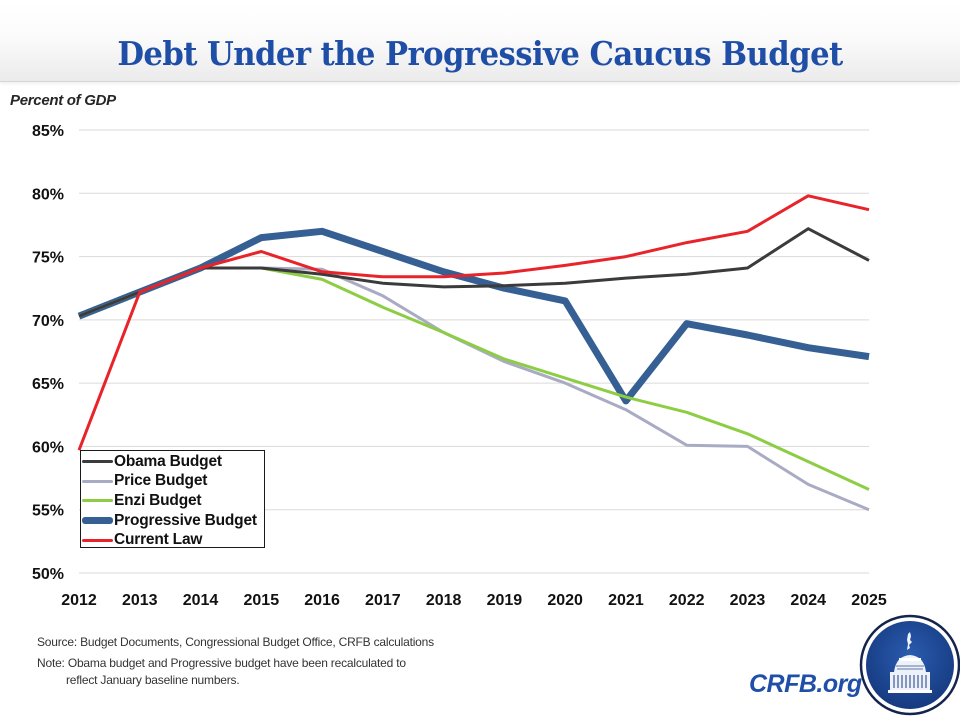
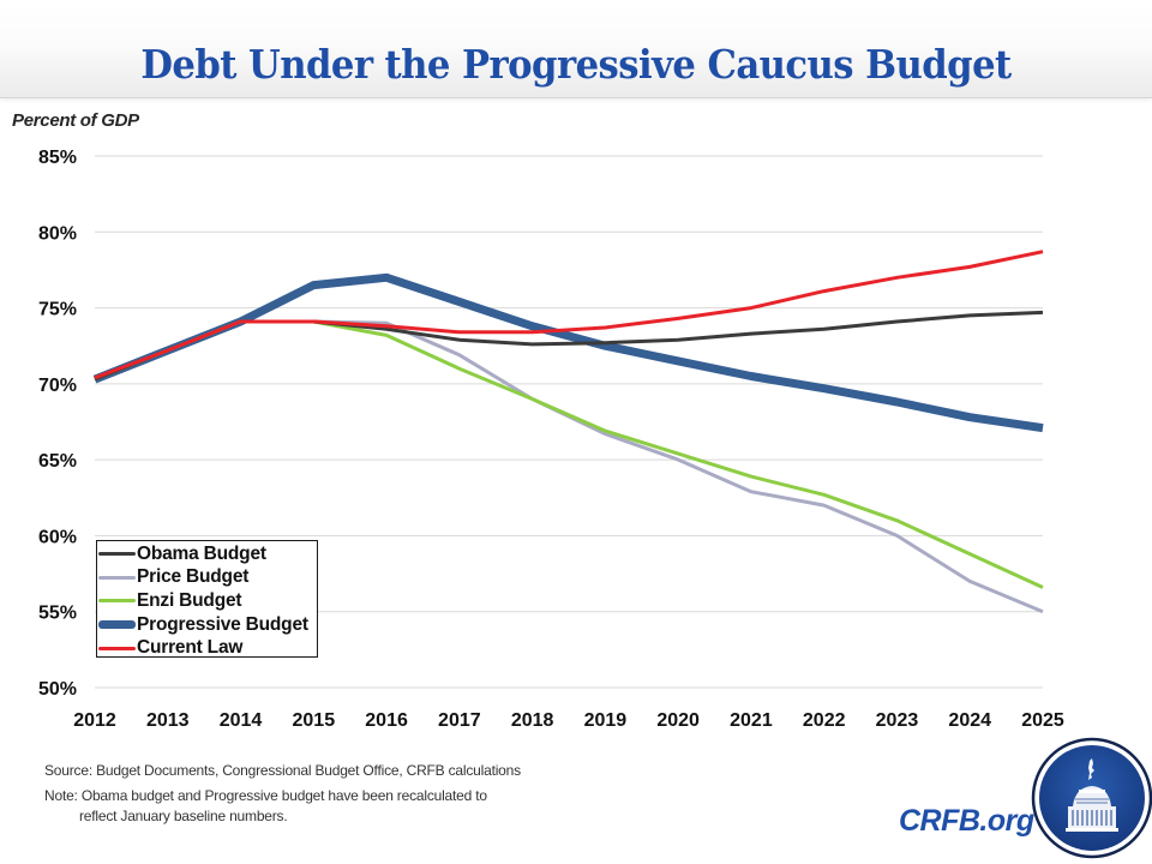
Current Law/2012: 59.7% -> 70.4%
Current Law/2015: 75.4% -> 74.1%
Progressive Budget/2021: 63.6% -> 70.5%
Price Budget/2022: 60.1% -> 62.0%
Obama Budget/2024: 77.2% -> 74.5%
Current Law/2024: 79.8% -> 77.7%
